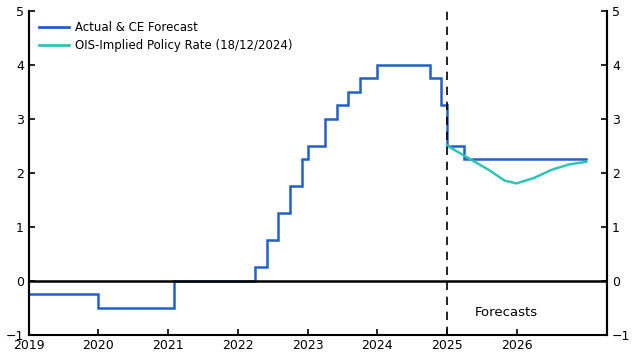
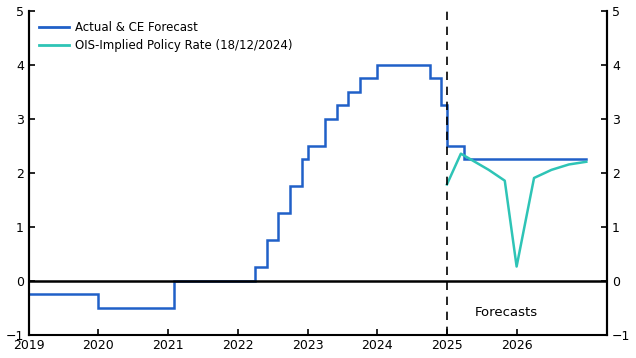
OIS-Implied Policy Rate (18/12/2024)/2025: 2.50 -> 1.78
OIS-Implied Policy Rate (18/12/2024)/2026: 1.80 -> 0.26
